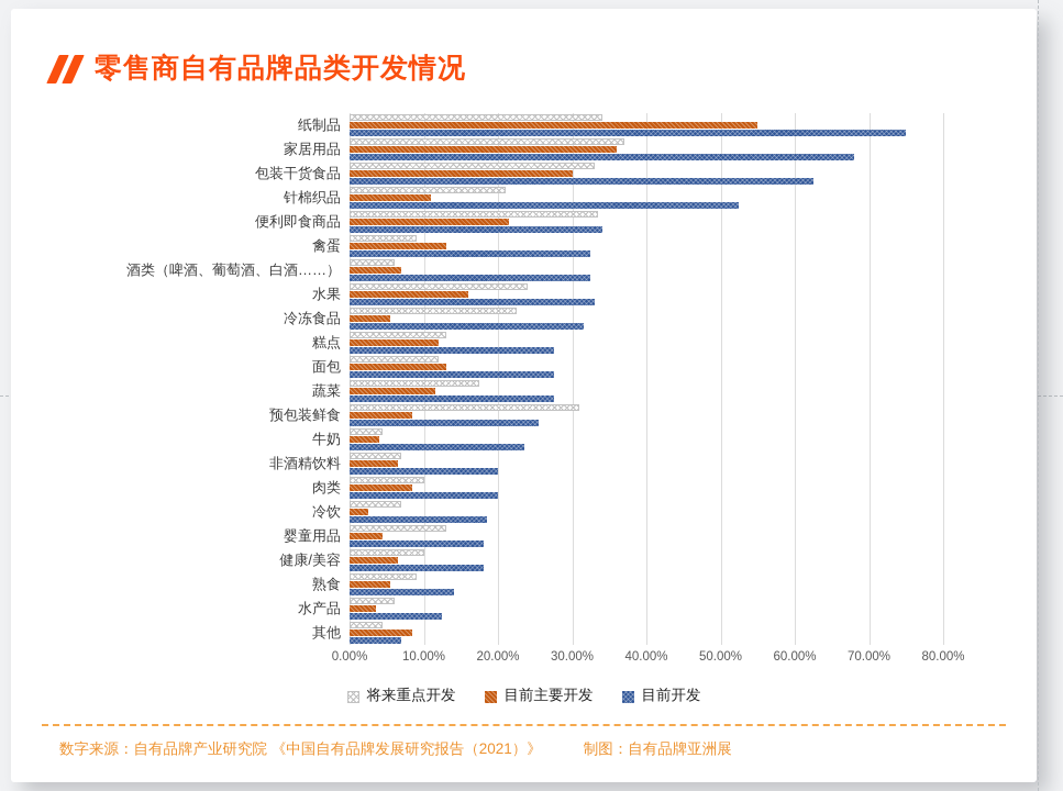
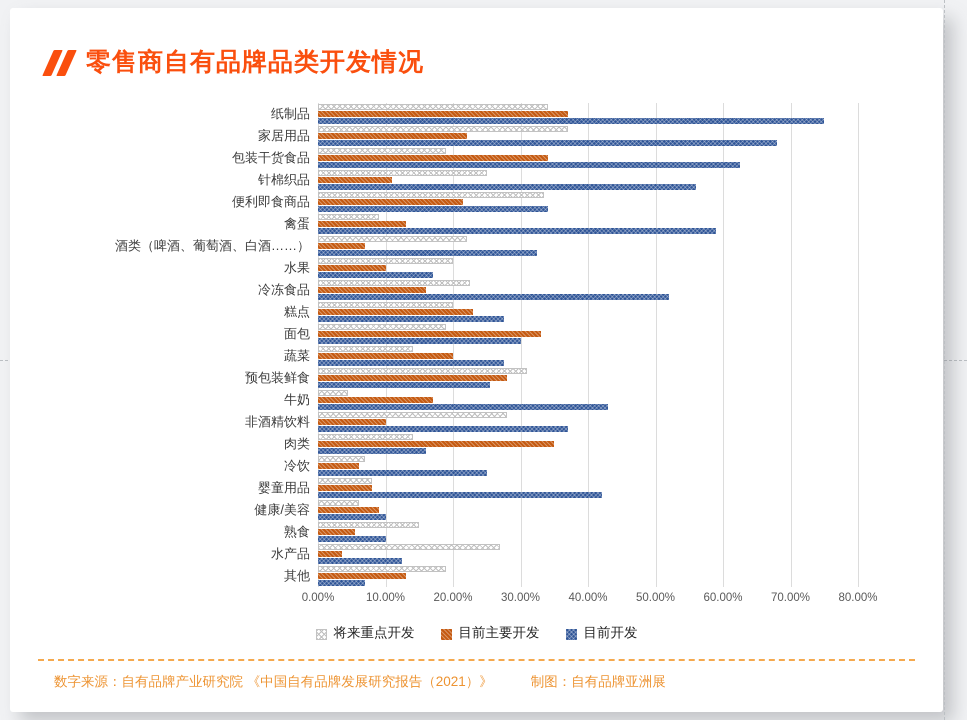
目前主要开发/纸制品: 55% -> 37%
目前主要开发/家居用品: 36% -> 22%
将来重点开发/包装干货食品: 33% -> 19%
目前主要开发/包装干货食品: 30% -> 34%
将来重点开发/针棉织品: 21% -> 25%
目前开发/针棉织品: 52% -> 56%
目前开发/禽蛋: 32% -> 59%
将来重点开发/酒类（啤酒、葡萄酒、白酒……）: 6% -> 22%
将来重点开发/水果: 24% -> 20%
目前主要开发/水果: 16% -> 10%
目前开发/水果: 33% -> 17%
目前主要开发/冷冻食品: 6% -> 16%
目前开发/冷冻食品: 32% -> 52%
将来重点开发/糕点: 13% -> 20%
目前主要开发/糕点: 12% -> 23%
将来重点开发/面包: 12% -> 19%
目前主要开发/面包: 13% -> 33%
目前开发/面包: 28% -> 30%
将来重点开发/蔬菜: 18% -> 14%
目前主要开发/蔬菜: 12% -> 20%
目前主要开发/预包装鲜食: 8% -> 28%
目前主要开发/牛奶: 4% -> 17%
目前开发/牛奶: 24% -> 43%
将来重点开发/非酒精饮料: 7% -> 28%
目前主要开发/非酒精饮料: 6% -> 10%
目前开发/非酒精饮料: 20% -> 37%
将来重点开发/肉类: 10% -> 14%
目前主要开发/肉类: 8% -> 35%
目前开发/肉类: 20% -> 16%
目前主要开发/冷饮: 2% -> 6%
目前开发/冷饮: 18% -> 25%
将来重点开发/婴童用品: 13% -> 8%
目前主要开发/婴童用品: 4% -> 8%
目前开发/婴童用品: 18% -> 42%
将来重点开发/健康/美容: 10% -> 6%
目前主要开发/健康/美容: 6% -> 9%
目前开发/健康/美容: 18% -> 10%
将来重点开发/熟食: 9% -> 15%
目前开发/熟食: 14% -> 10%
将来重点开发/水产品: 6% -> 27%
将来重点开发/其他: 4% -> 19%
目前主要开发/其他: 8% -> 13%
